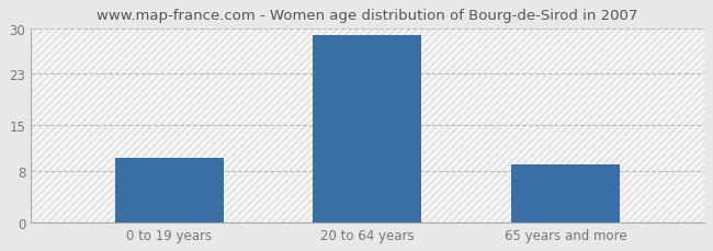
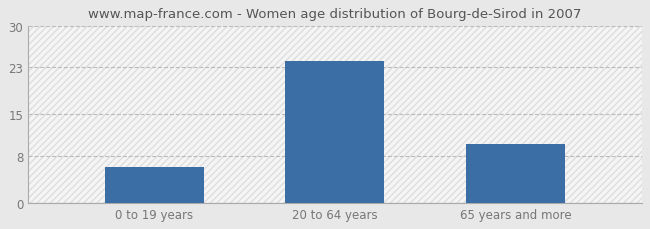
0 to 19 years: 10 -> 6
20 to 64 years: 29 -> 24
65 years and more: 9 -> 10
